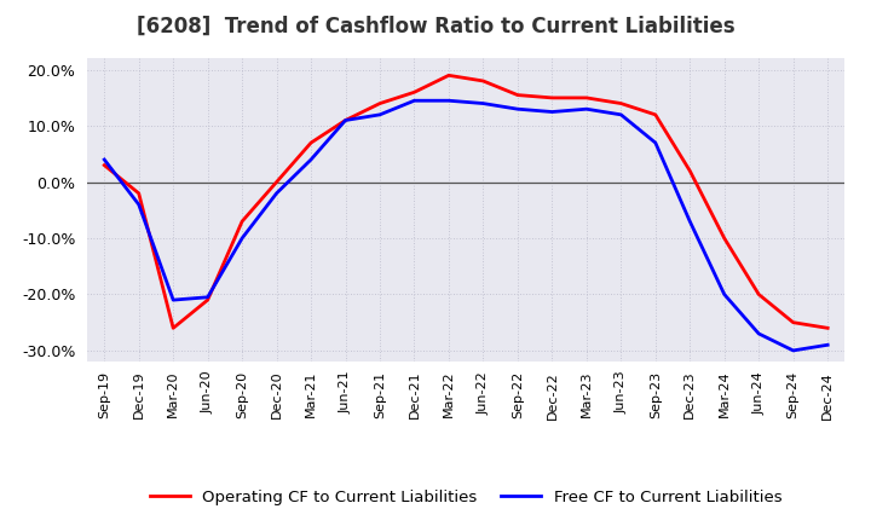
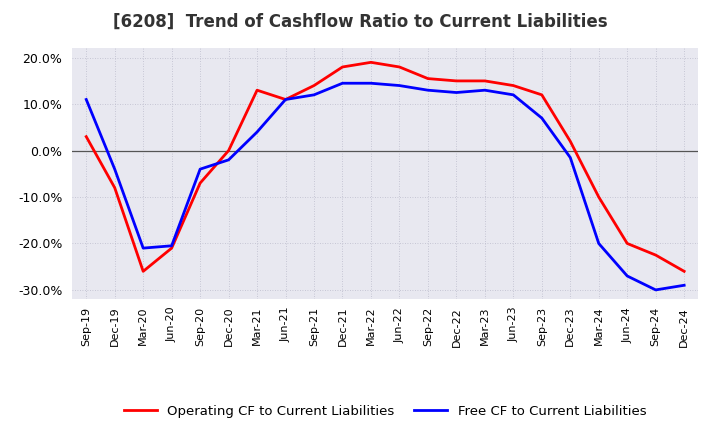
Free CF to Current Liabilities/Sep-19: 4.0% -> 11.0%
Operating CF to Current Liabilities/Dec-19: -2.0% -> -8.0%
Free CF to Current Liabilities/Sep-20: -10.0% -> -4.0%
Operating CF to Current Liabilities/Mar-21: 7.0% -> 13.0%
Operating CF to Current Liabilities/Dec-21: 16.0% -> 18.0%
Free CF to Current Liabilities/Dec-23: -7.0% -> -1.5%
Operating CF to Current Liabilities/Sep-24: -25.0% -> -22.5%
